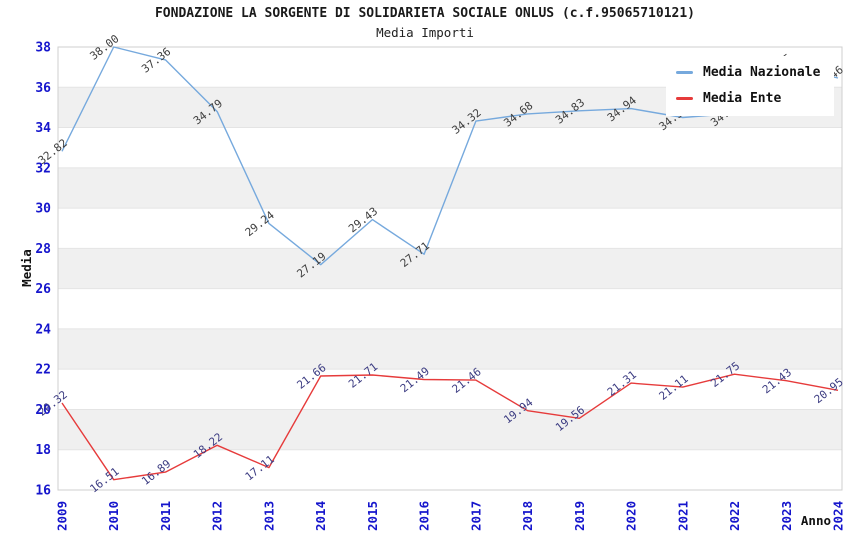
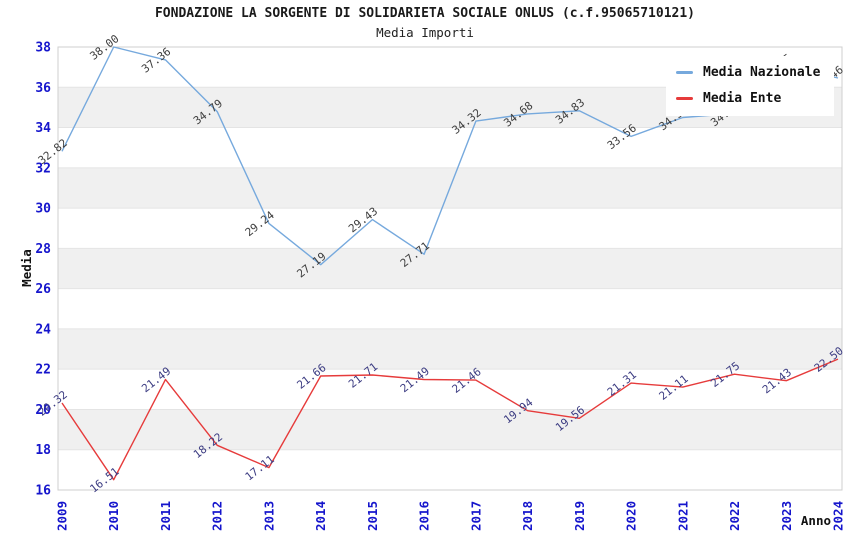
Media Ente/2011: 16.89 -> 21.49
Media Nazionale/2020: 34.94 -> 33.56
Media Ente/2024: 20.95 -> 22.50
